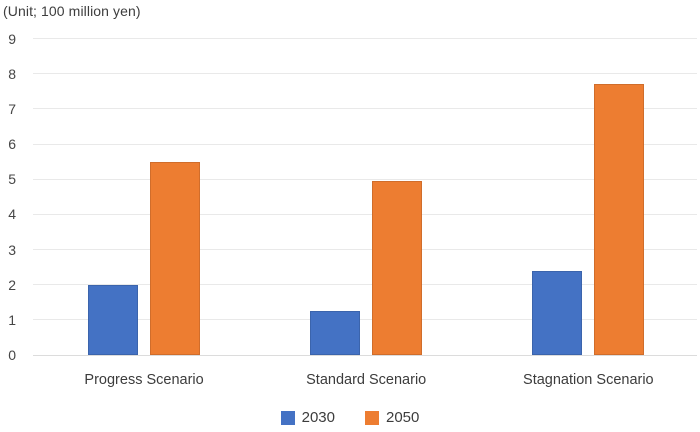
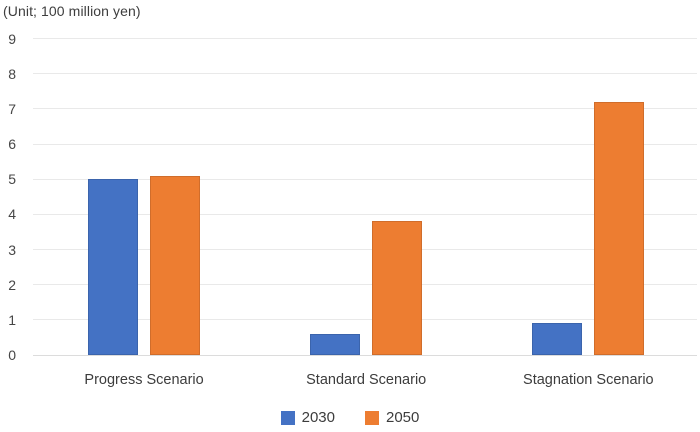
2030/Progress Scenario: 2.0 -> 5.0
2050/Progress Scenario: 5.5 -> 5.1
2030/Standard Scenario: 1.2 -> 0.6
2050/Standard Scenario: 5.0 -> 3.8
2030/Stagnation Scenario: 2.4 -> 0.9
2050/Stagnation Scenario: 7.7 -> 7.2
